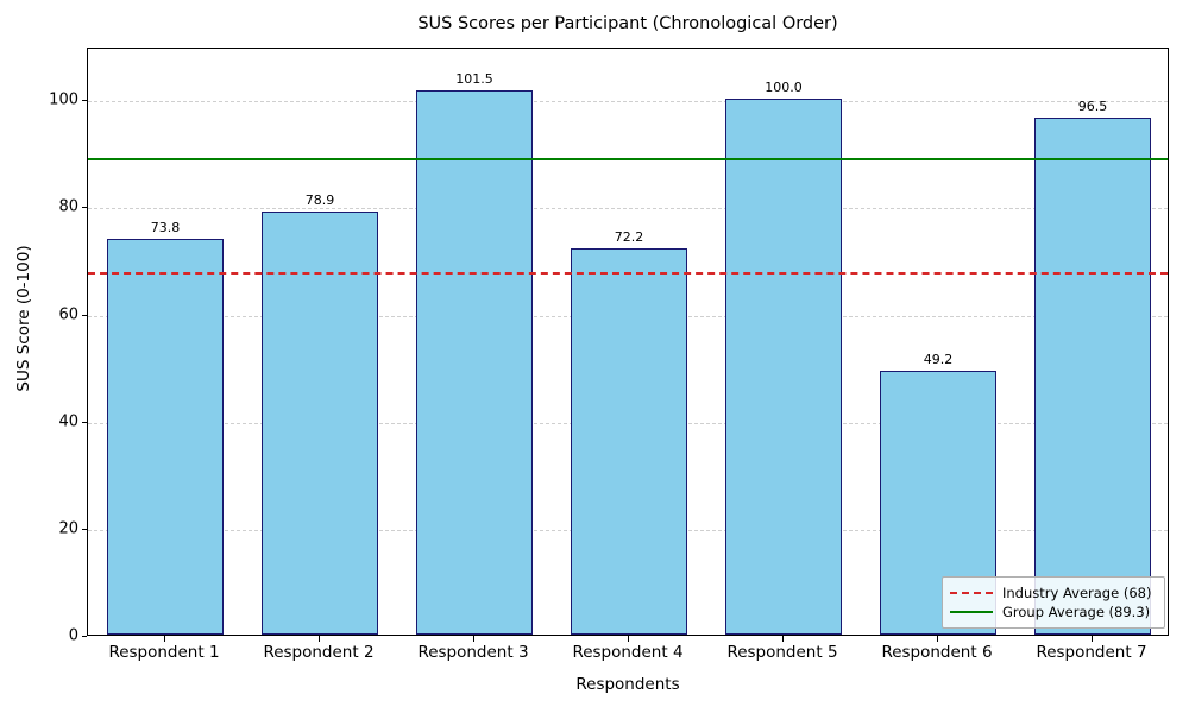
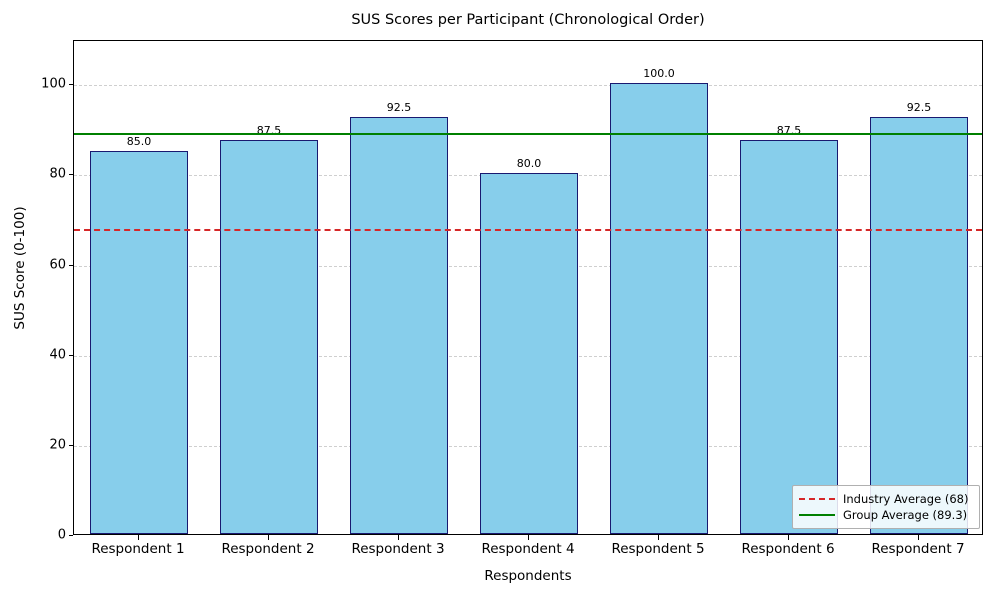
Respondent 1: 73.8 -> 85.0
Respondent 2: 78.9 -> 87.5
Respondent 3: 101.5 -> 92.5
Respondent 4: 72.2 -> 80.0
Respondent 6: 49.2 -> 87.5
Respondent 7: 96.5 -> 92.5
